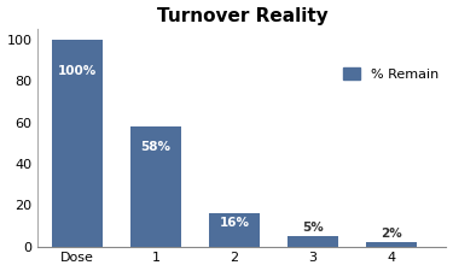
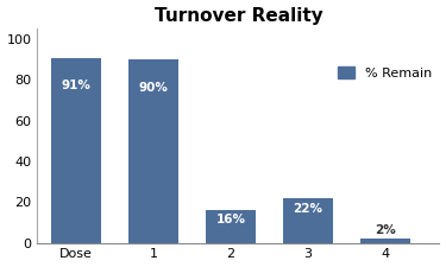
Dose: 100% -> 91%
1: 58% -> 90%
3: 5% -> 22%
